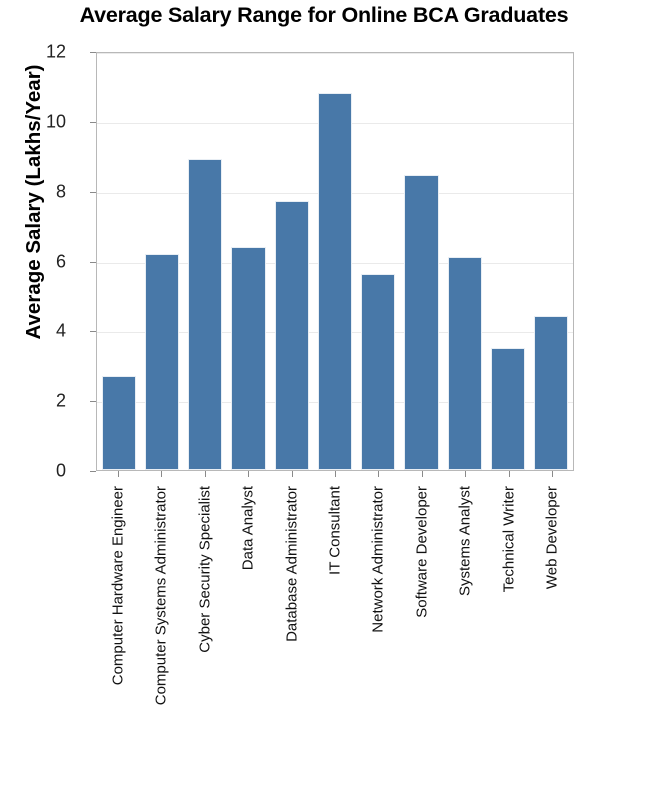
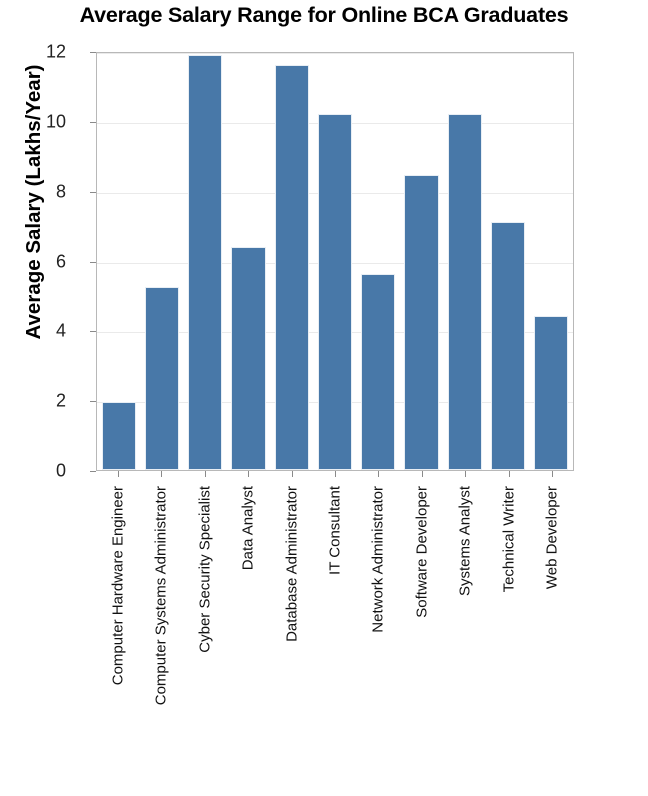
Computer Hardware Engineer: 2.7 -> 1.9
Computer Systems Administrator: 6.2 -> 5.2
Cyber Security Specialist: 8.9 -> 11.9
Database Administrator: 7.7 -> 11.6
IT Consultant: 10.8 -> 10.2
Systems Analyst: 6.1 -> 10.2
Technical Writer: 3.5 -> 7.1
